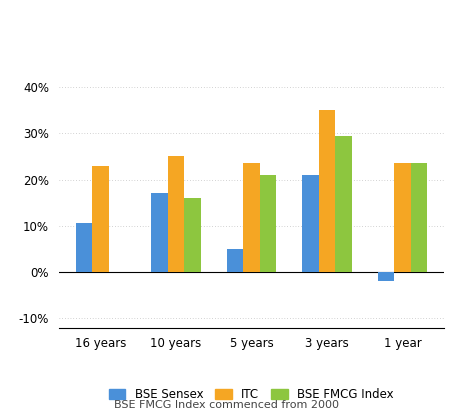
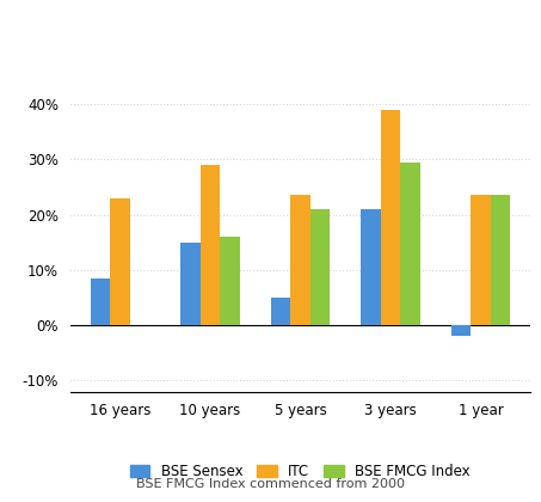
BSE Sensex/16 years: 10.5% -> 8.5%
BSE Sensex/10 years: 17.0% -> 15.0%
ITC/10 years: 25.0% -> 29.0%
ITC/3 years: 35.0% -> 39.0%
